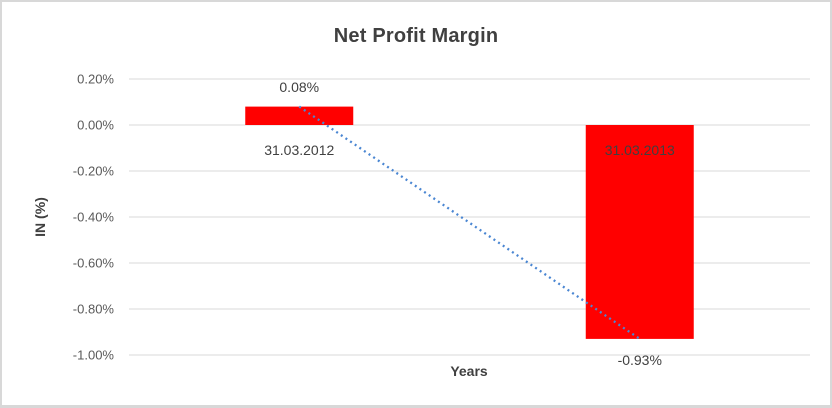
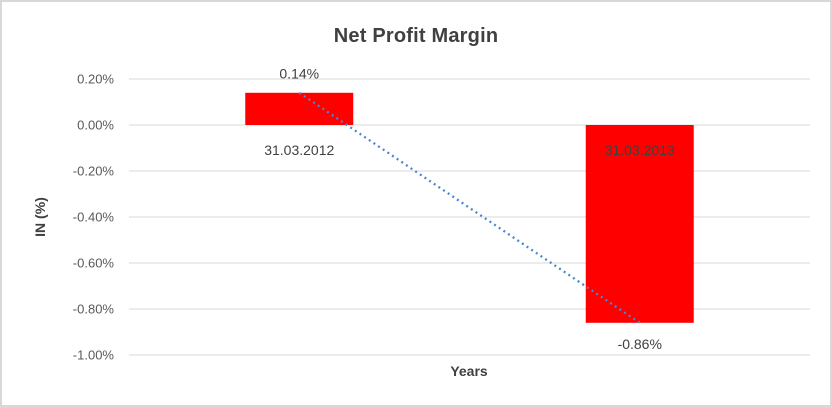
31.03.2012: 0.08% -> 0.14%
31.03.2013: -0.93% -> -0.86%
